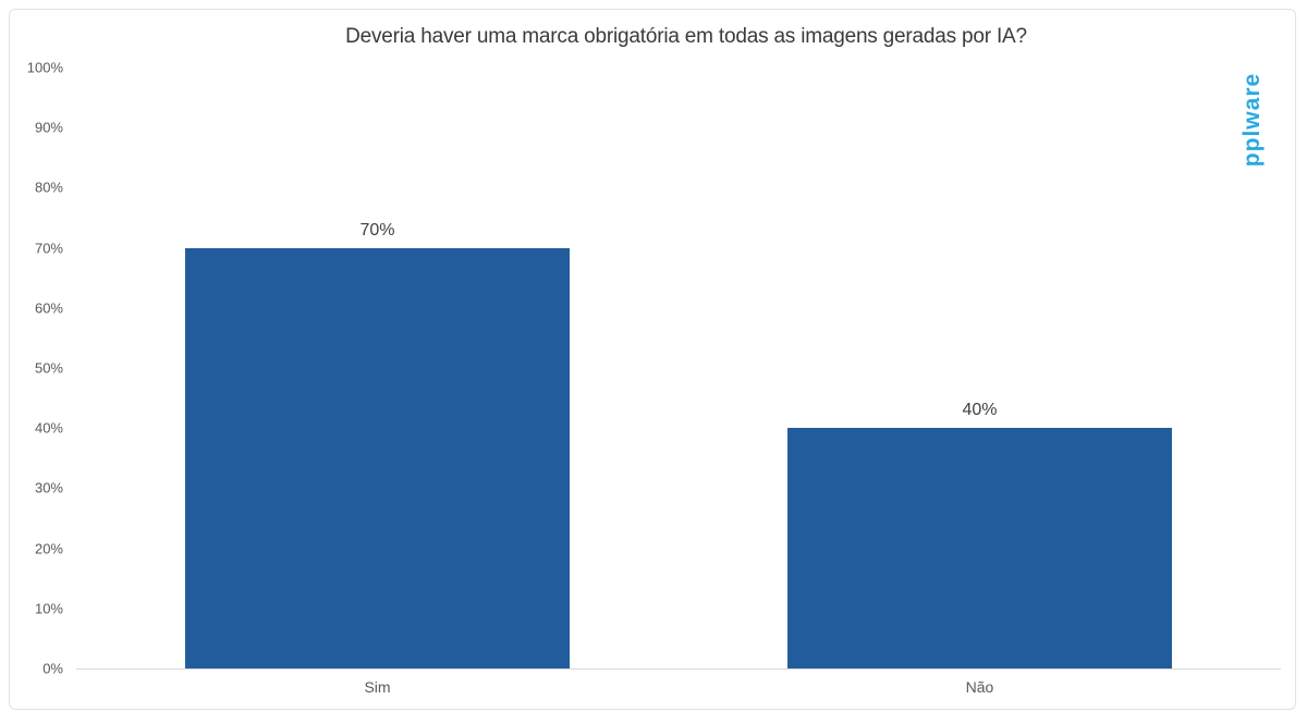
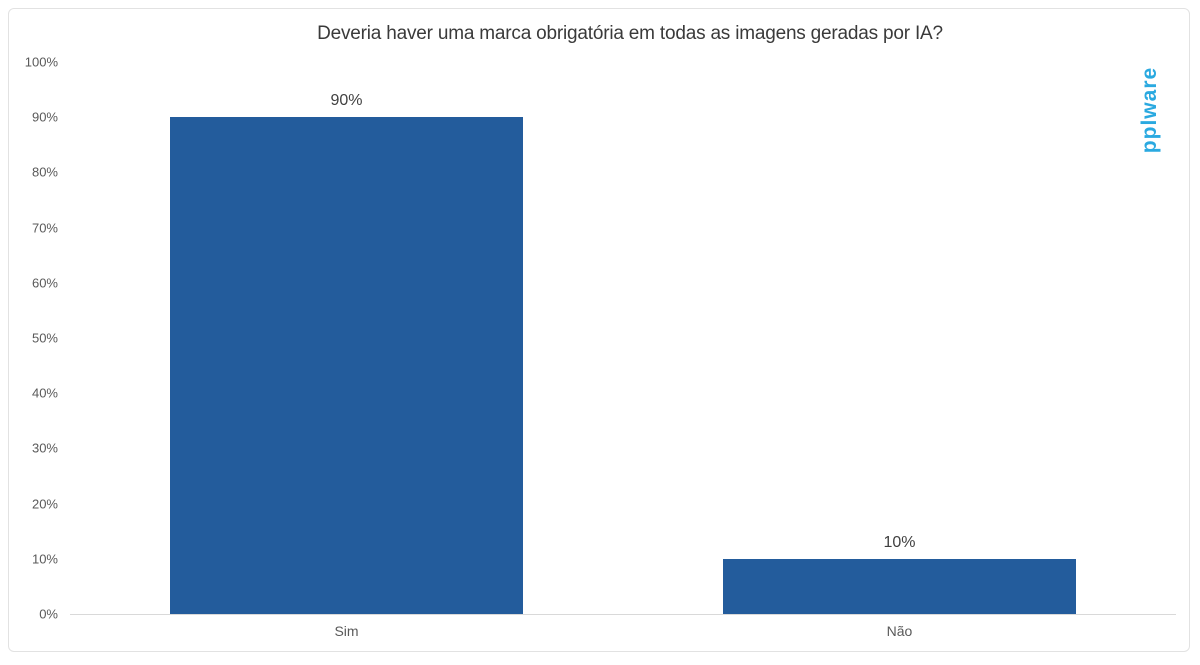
Sim: 70% -> 90%
Não: 40% -> 10%
